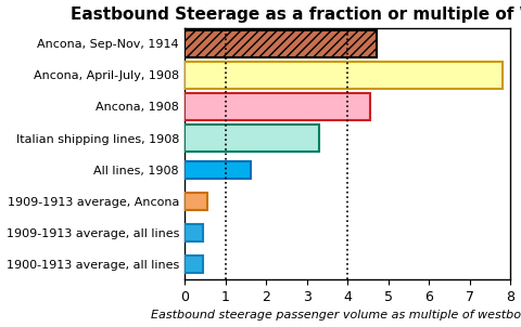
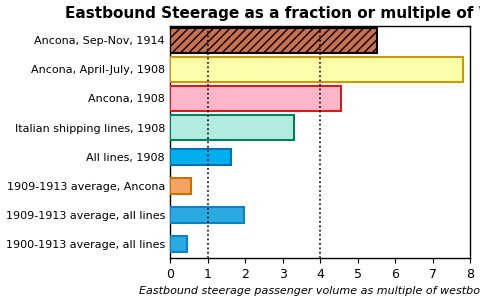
Ancona, Sep-Nov, 1914: 4.72 -> 5.50
1909-1913 average, all lines: 0.45 -> 1.95
